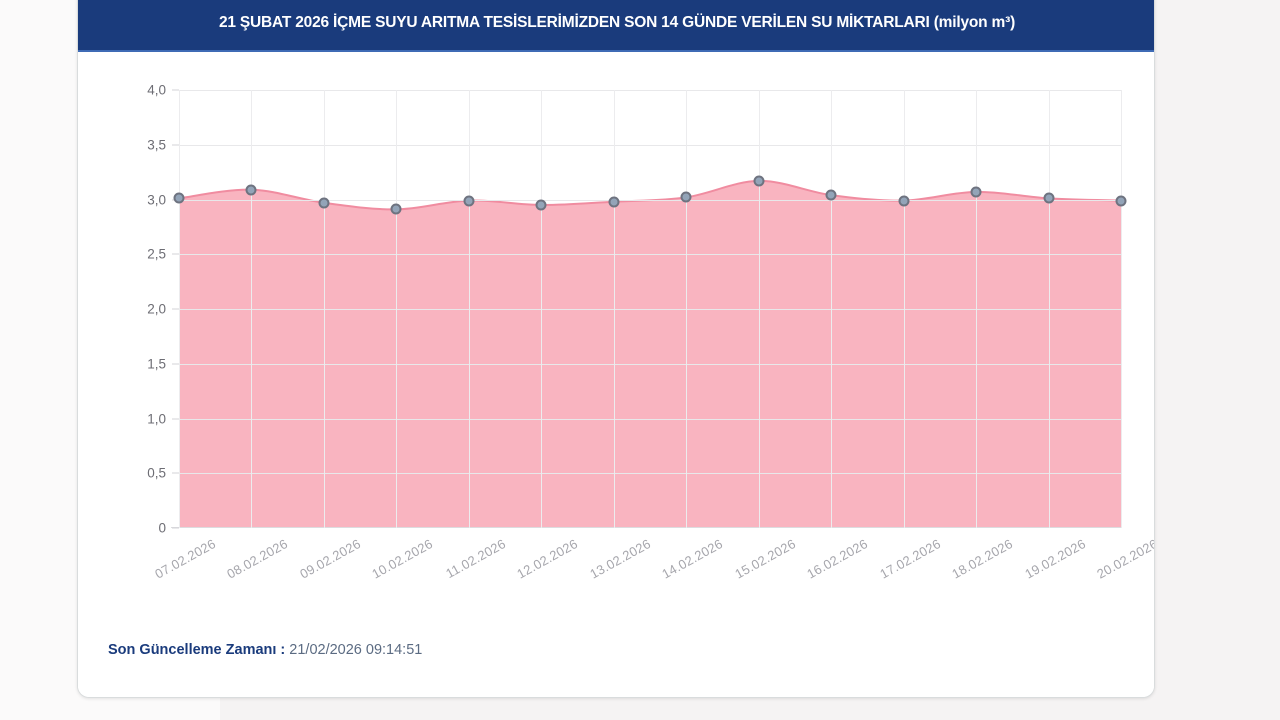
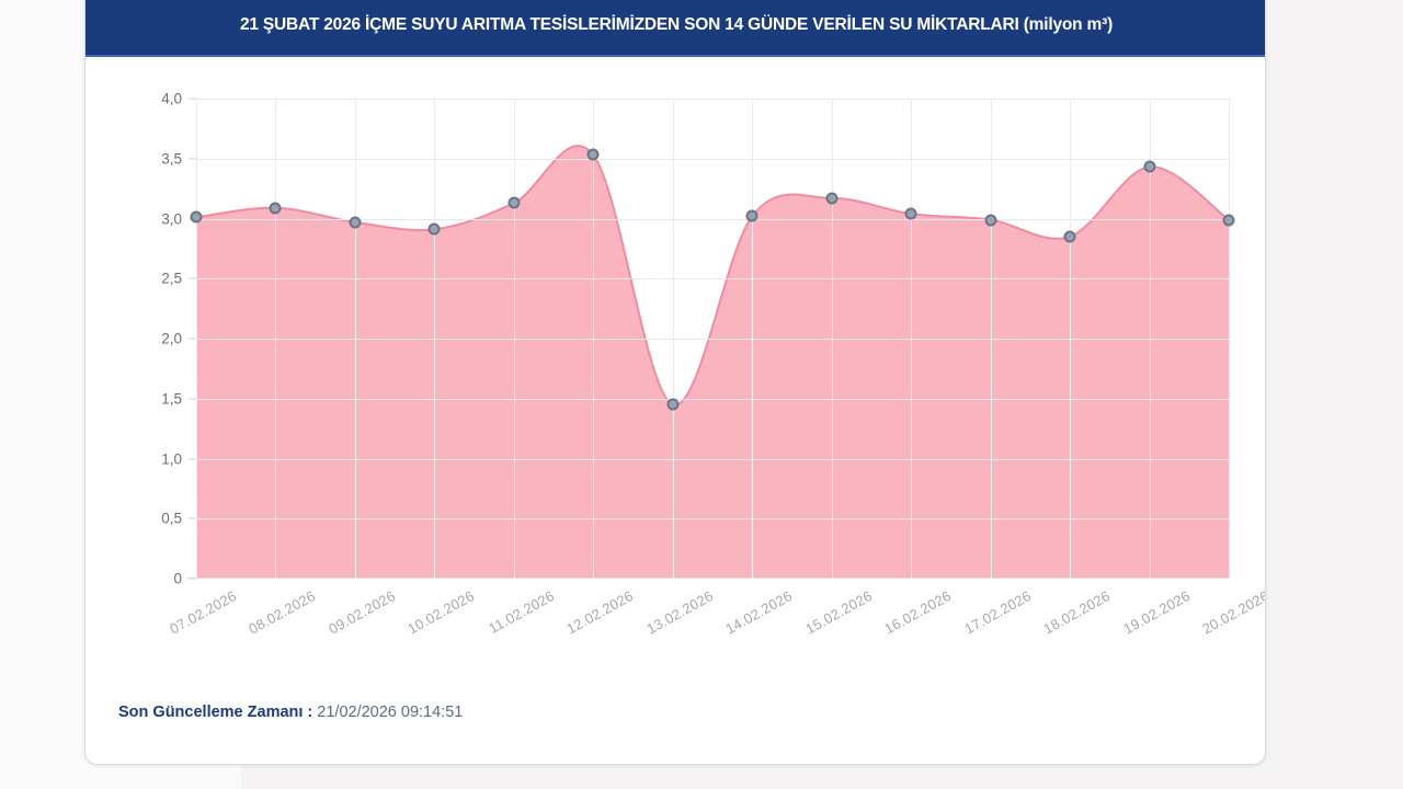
11.02.2026: 2,99 -> 3,13
12.02.2026: 2,95 -> 3,53
13.02.2026: 2,98 -> 1,45
18.02.2026: 3,07 -> 2,85
19.02.2026: 3,01 -> 3,43
